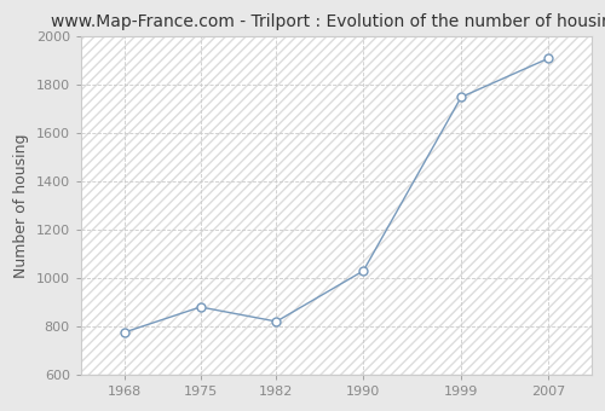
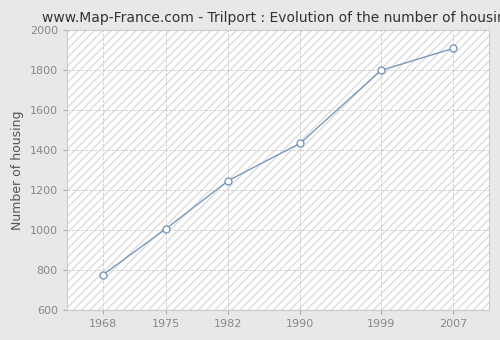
1975: 880 -> 1000
1982: 820 -> 1250
1990: 1030 -> 1440
1999: 1750 -> 1800
